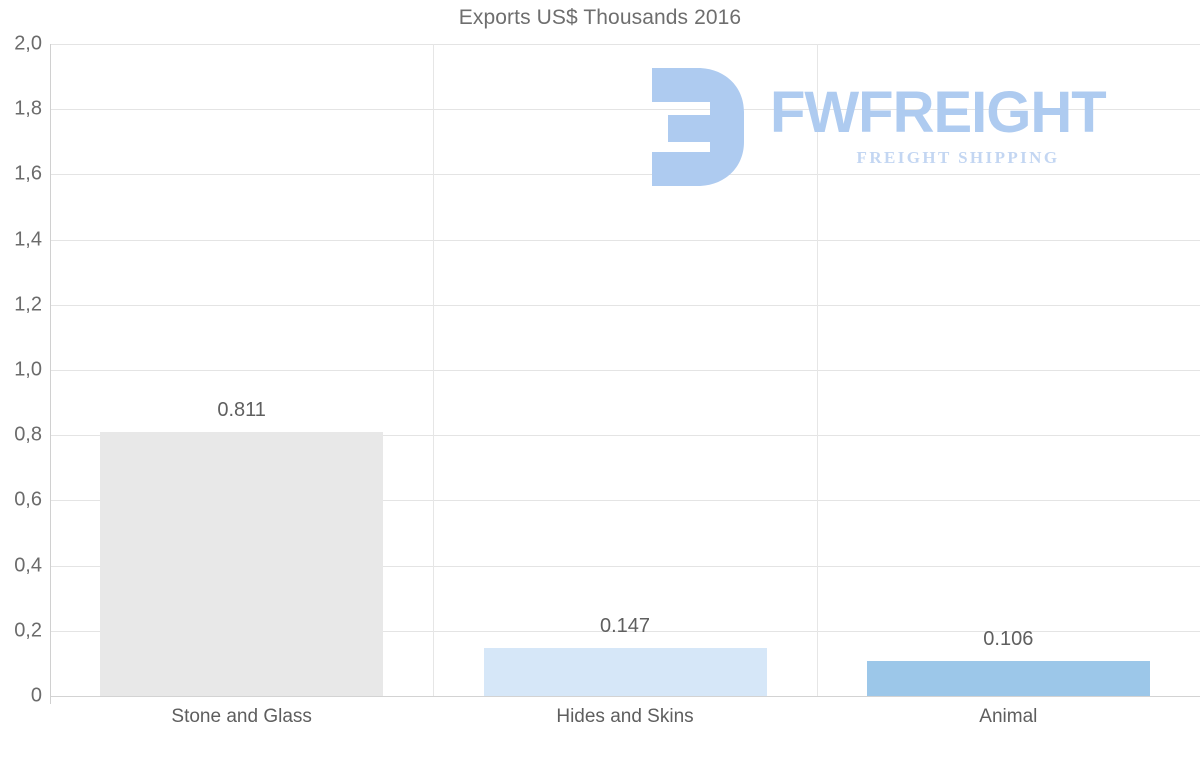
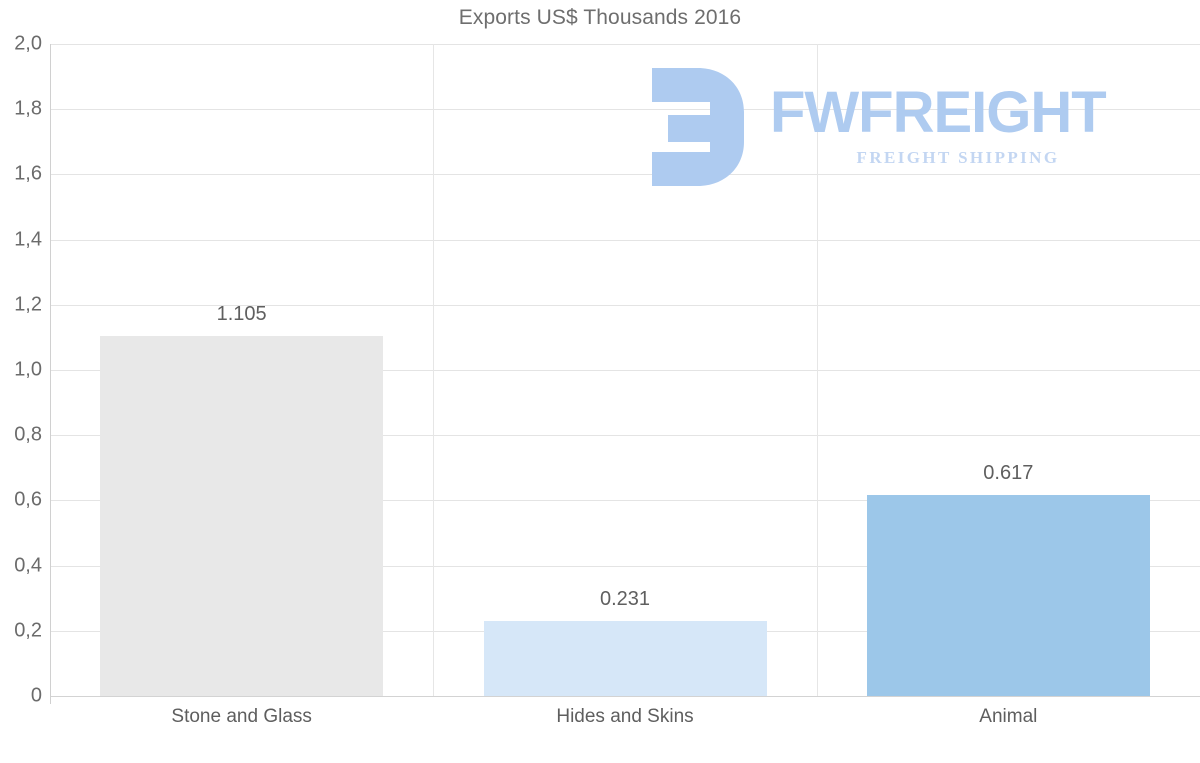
Stone and Glass: 0.811 -> 1.105
Hides and Skins: 0.147 -> 0.231
Animal: 0.106 -> 0.617
